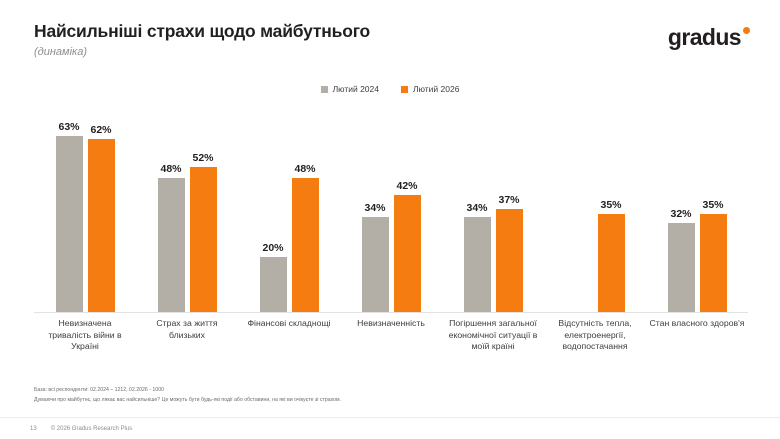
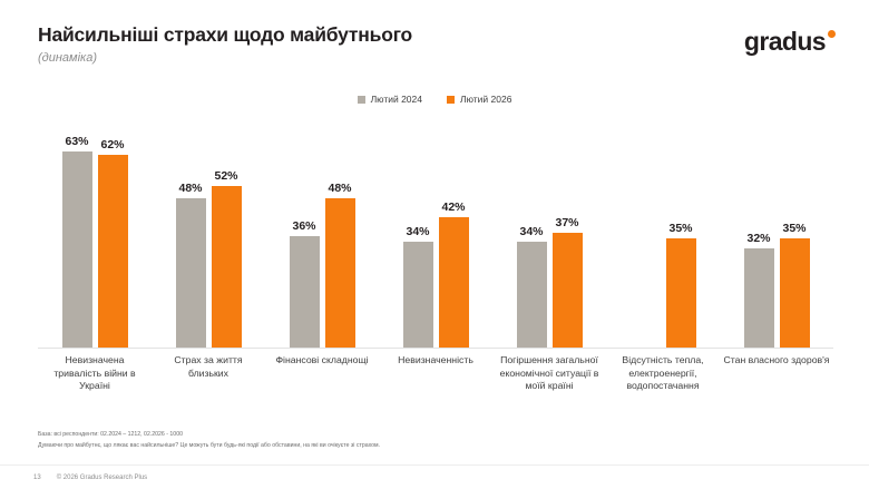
Лютий 2024/Фінансові складнощі: 20% -> 36%
